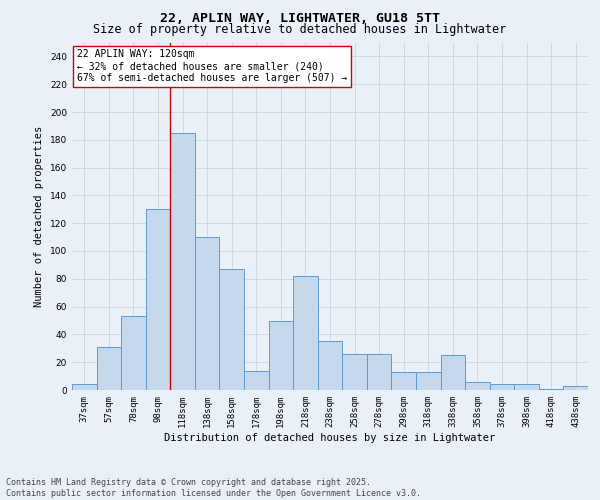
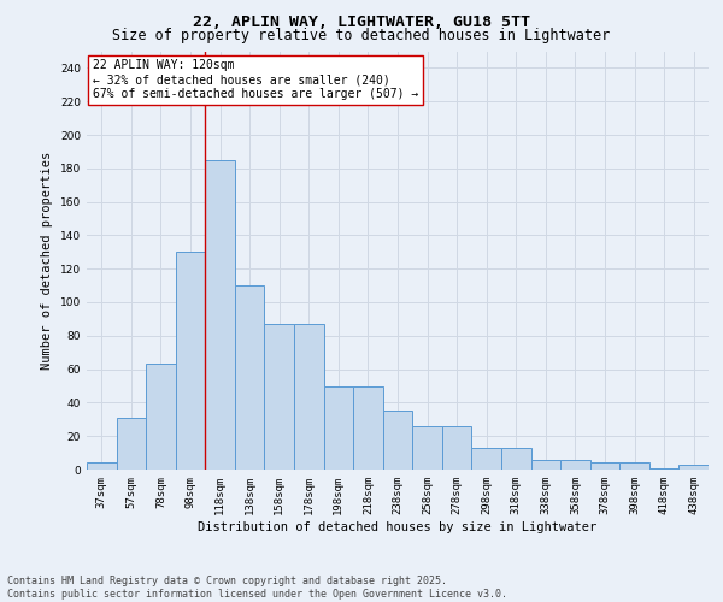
78sqm: 53 -> 63
178sqm: 14 -> 87
218sqm: 82 -> 50
338sqm: 25 -> 6
